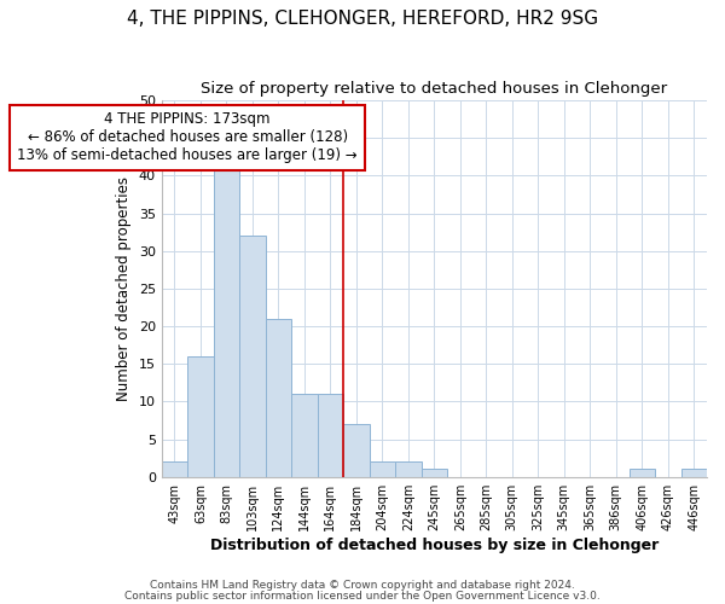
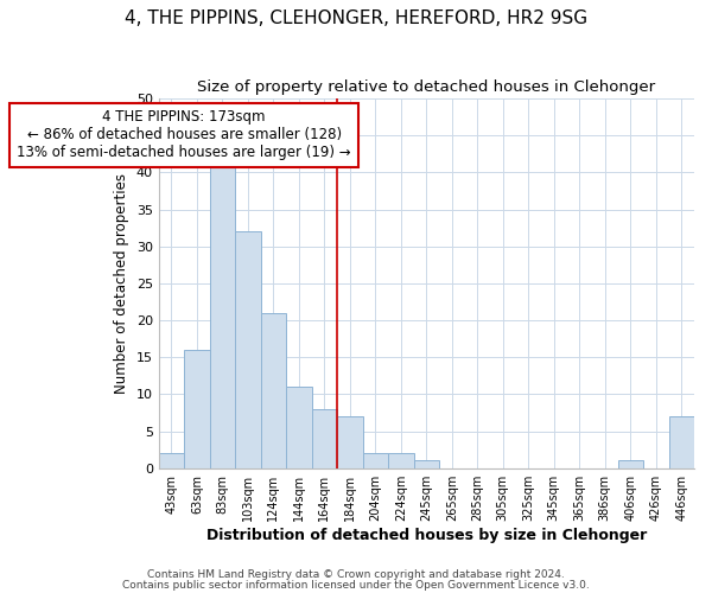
164sqm: 11 -> 8
446sqm: 1 -> 7
